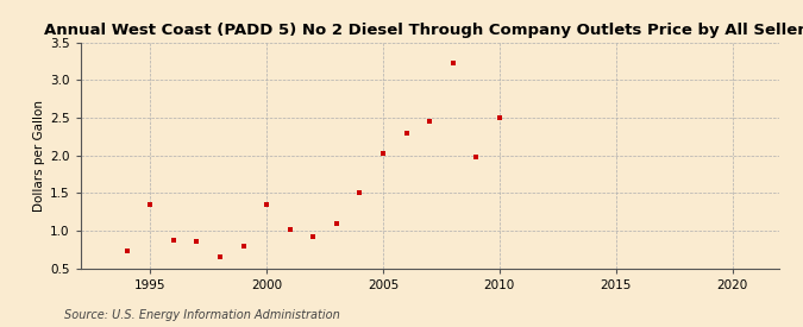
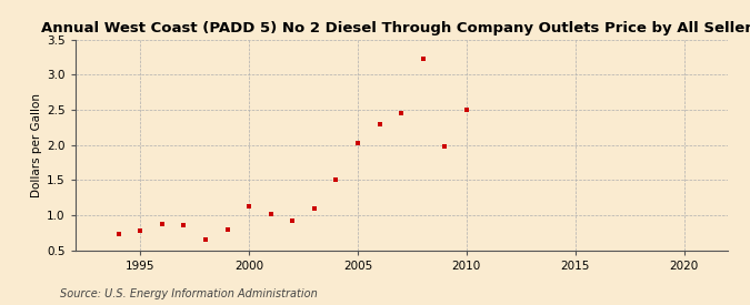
1995: 1.34 -> 0.77
2000: 1.34 -> 1.12
